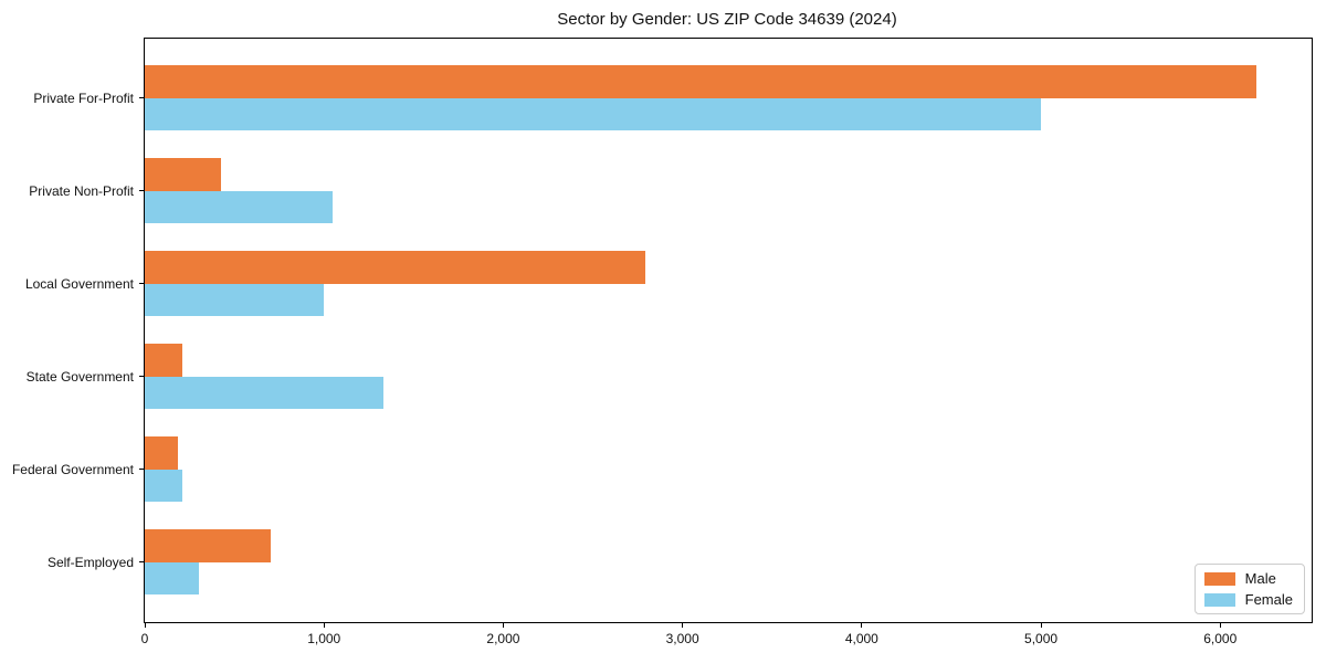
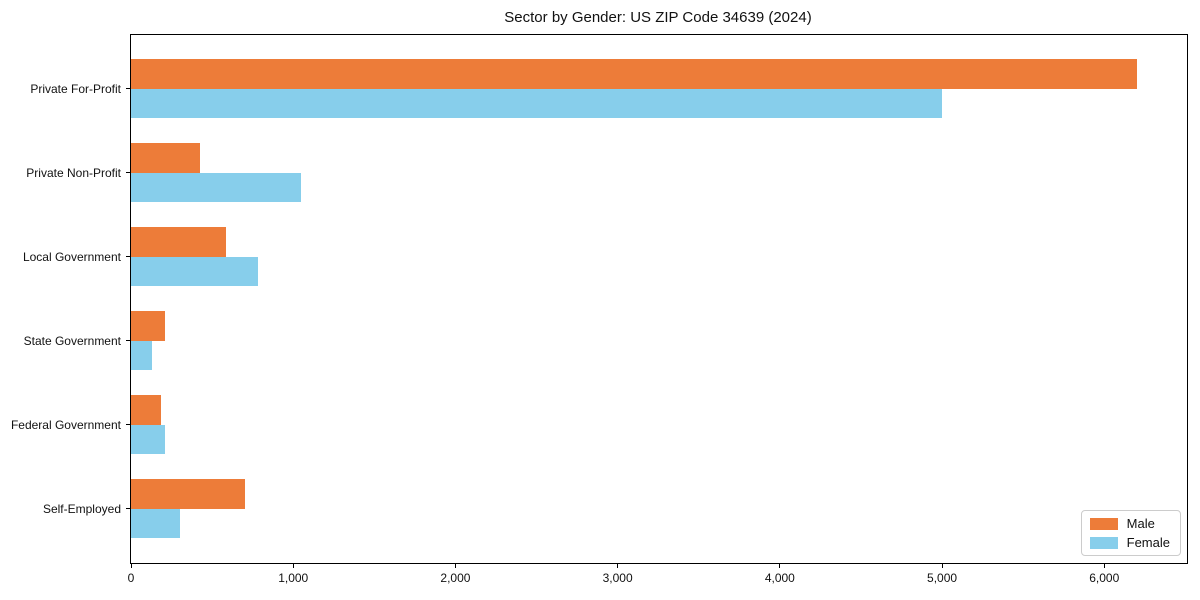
Male/Local Government: 2790 -> 580
Female/Local Government: 1000 -> 780
Female/State Government: 1330 -> 130
